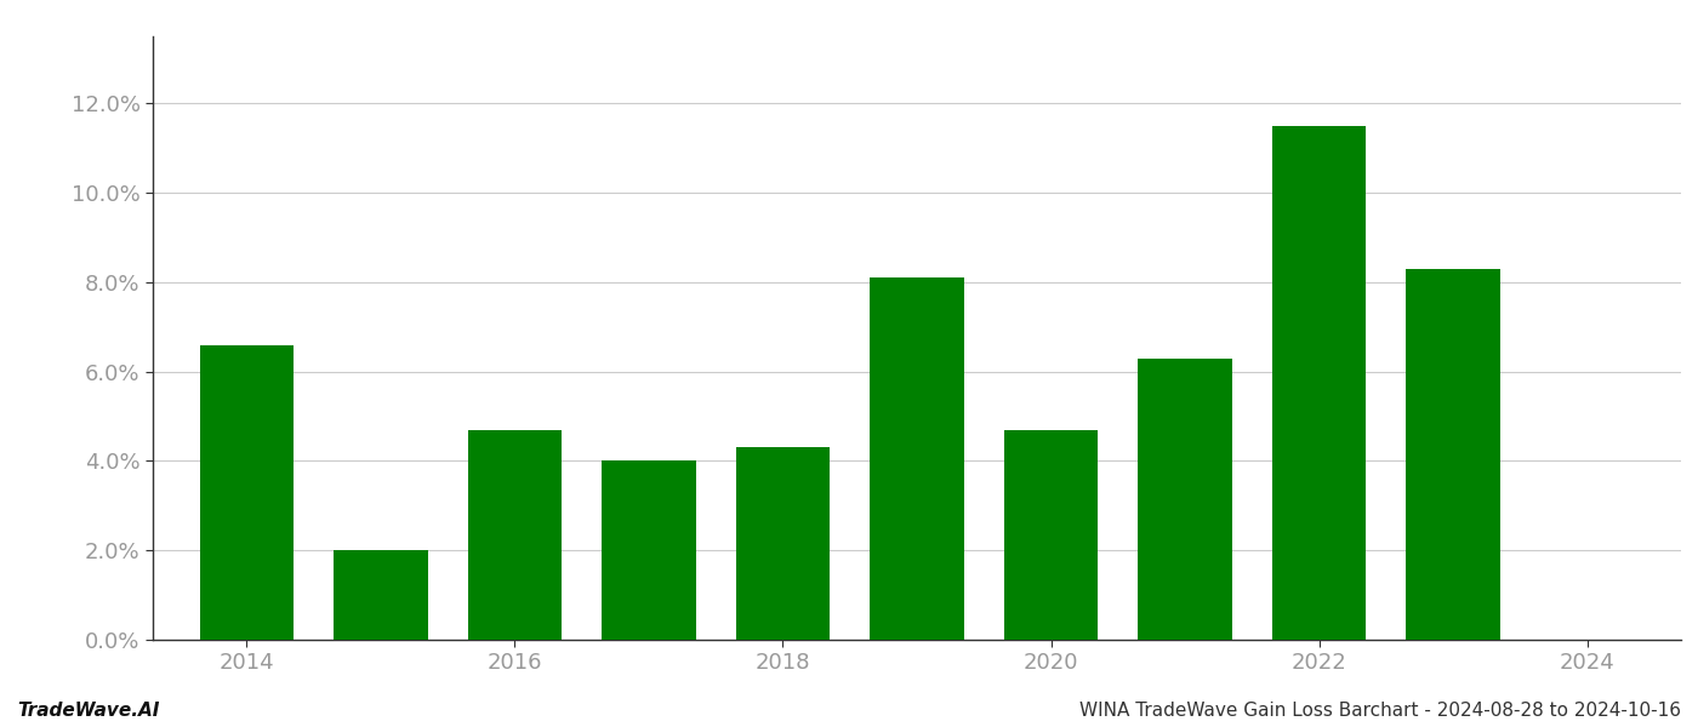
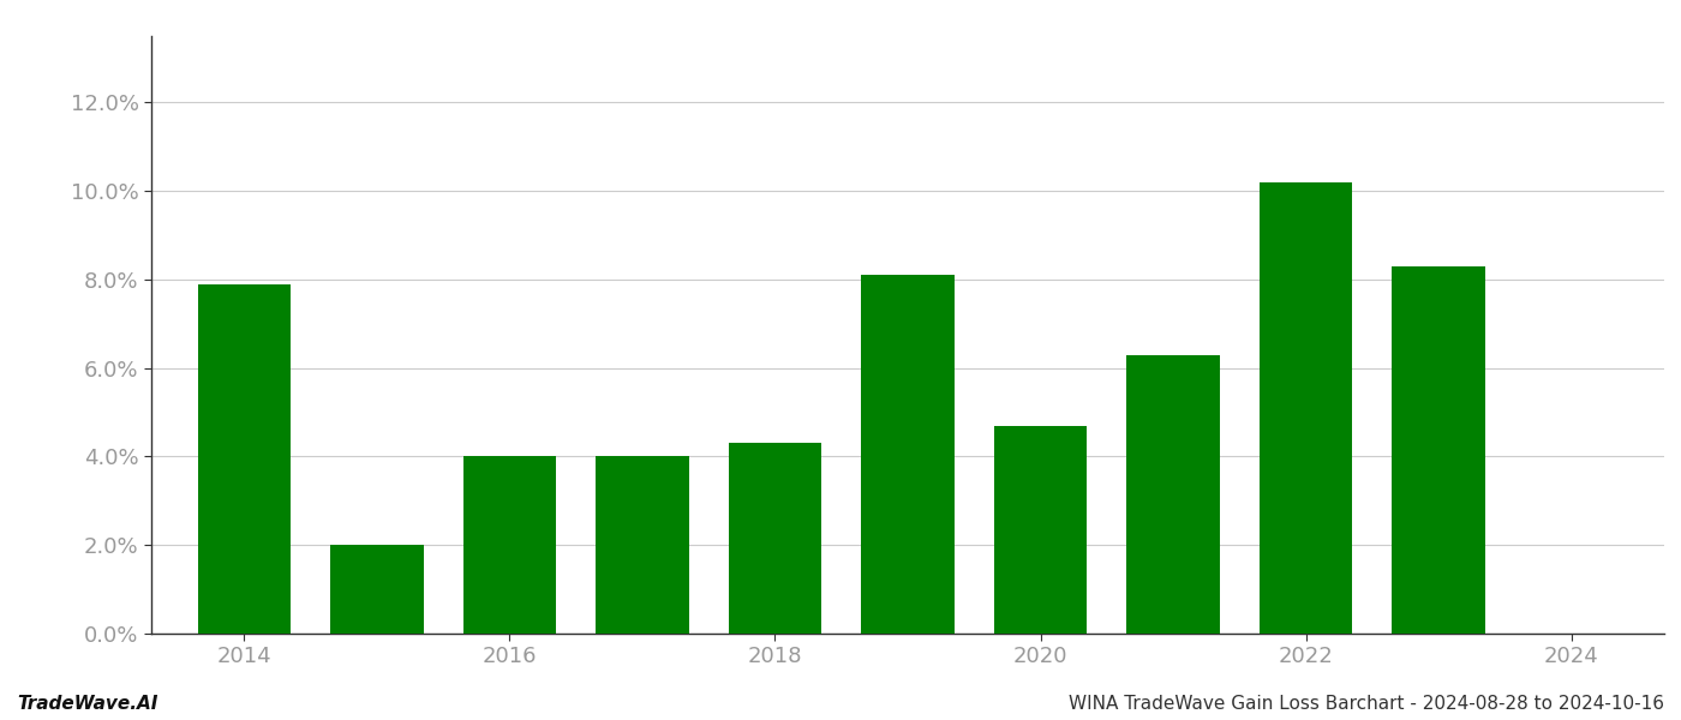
2014: 6.6% -> 7.9%
2016: 4.7% -> 4.0%
2022: 11.5% -> 10.2%
